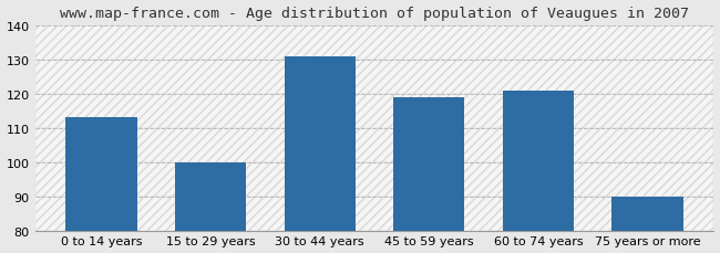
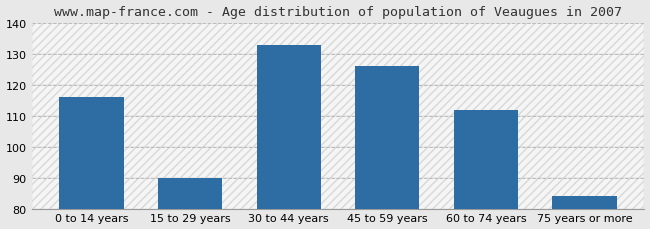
0 to 14 years: 113 -> 116
15 to 29 years: 100 -> 90
30 to 44 years: 131 -> 133
45 to 59 years: 119 -> 126
60 to 74 years: 121 -> 112
75 years or more: 90 -> 84
